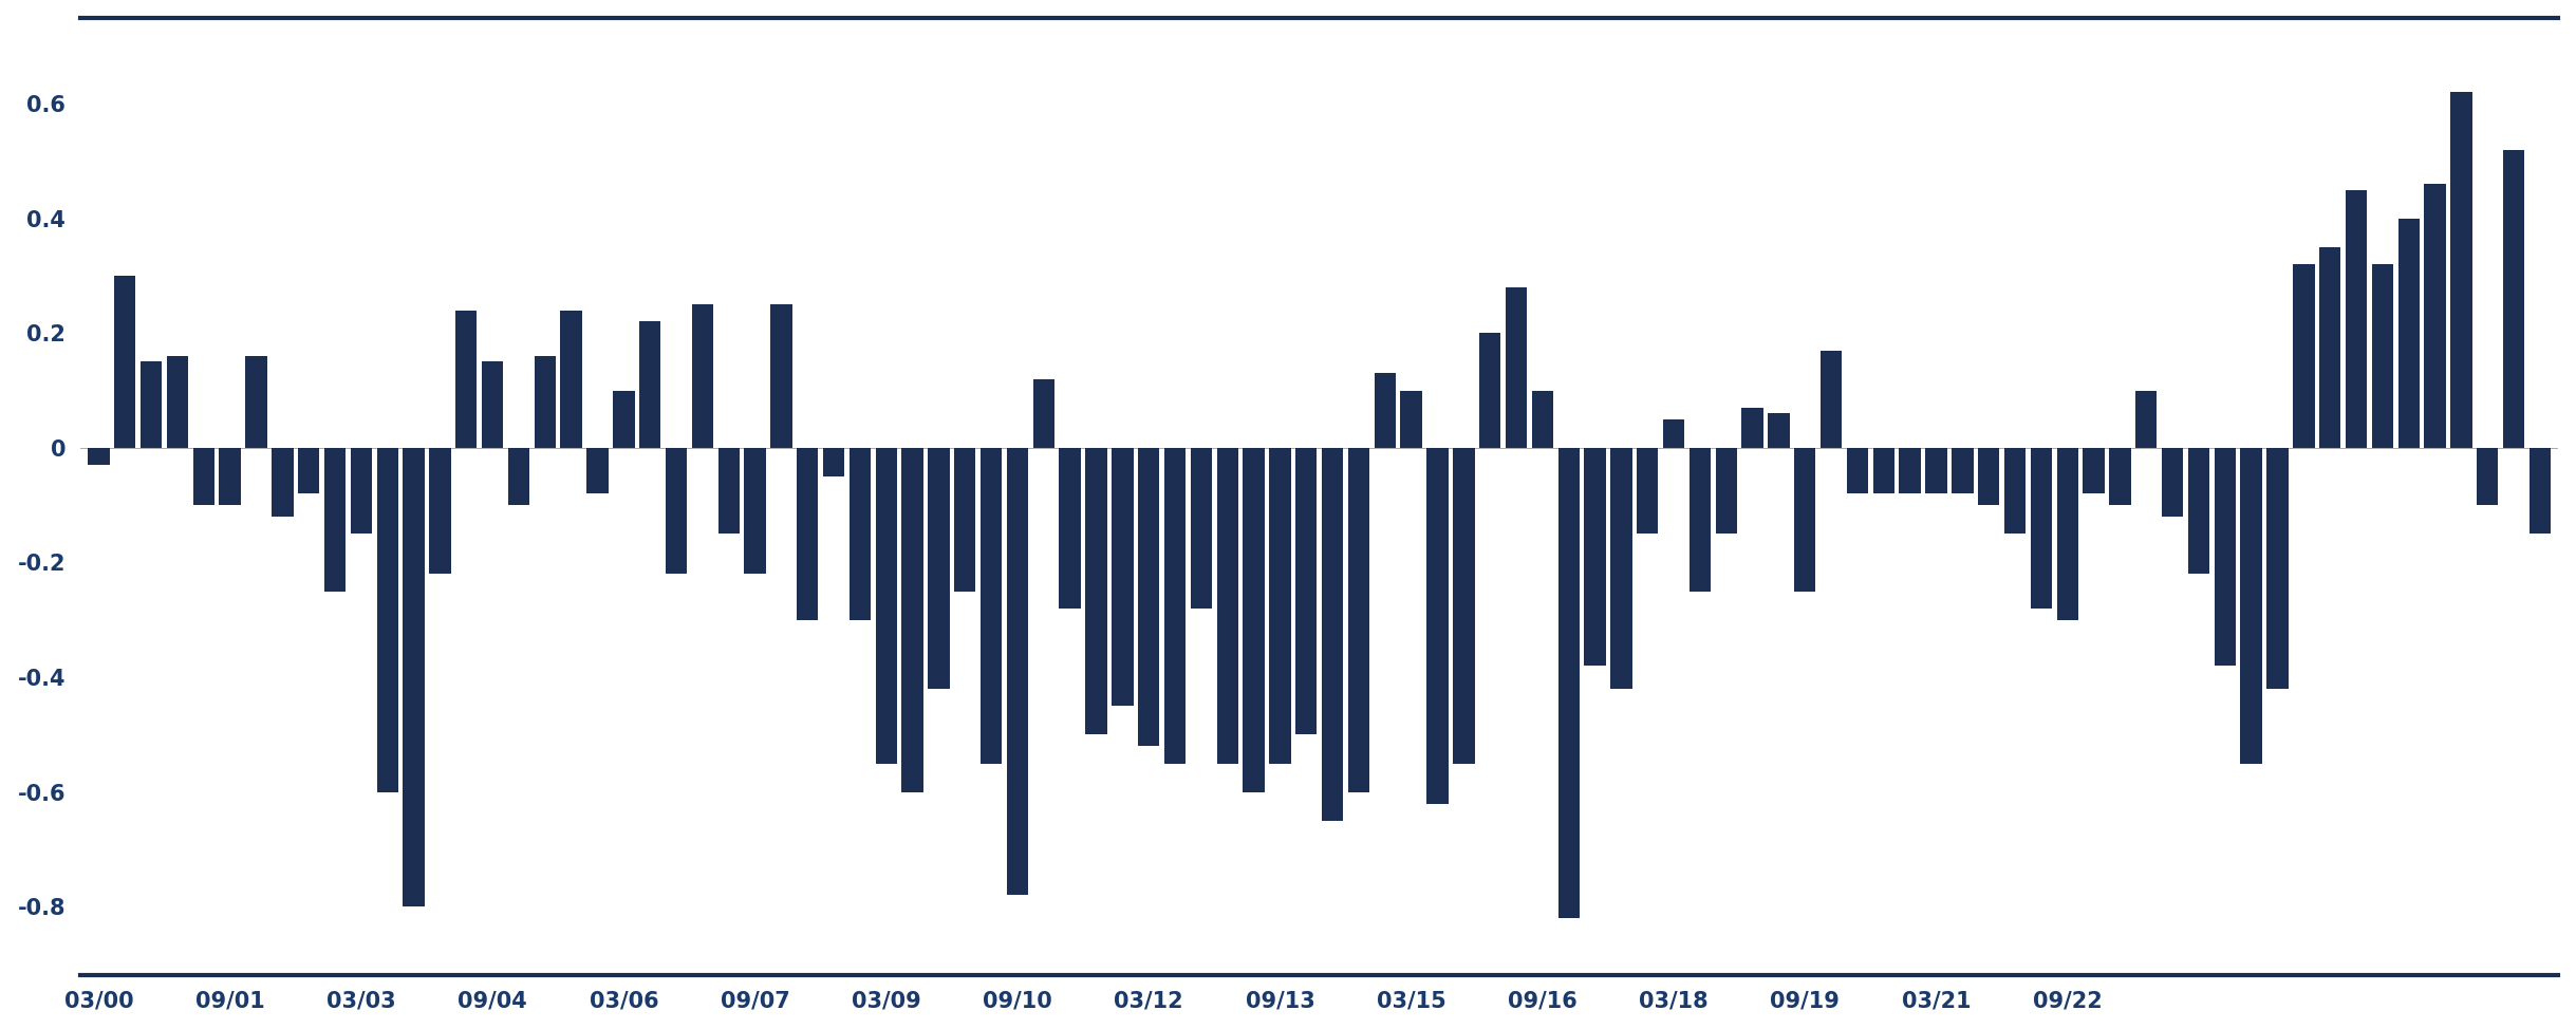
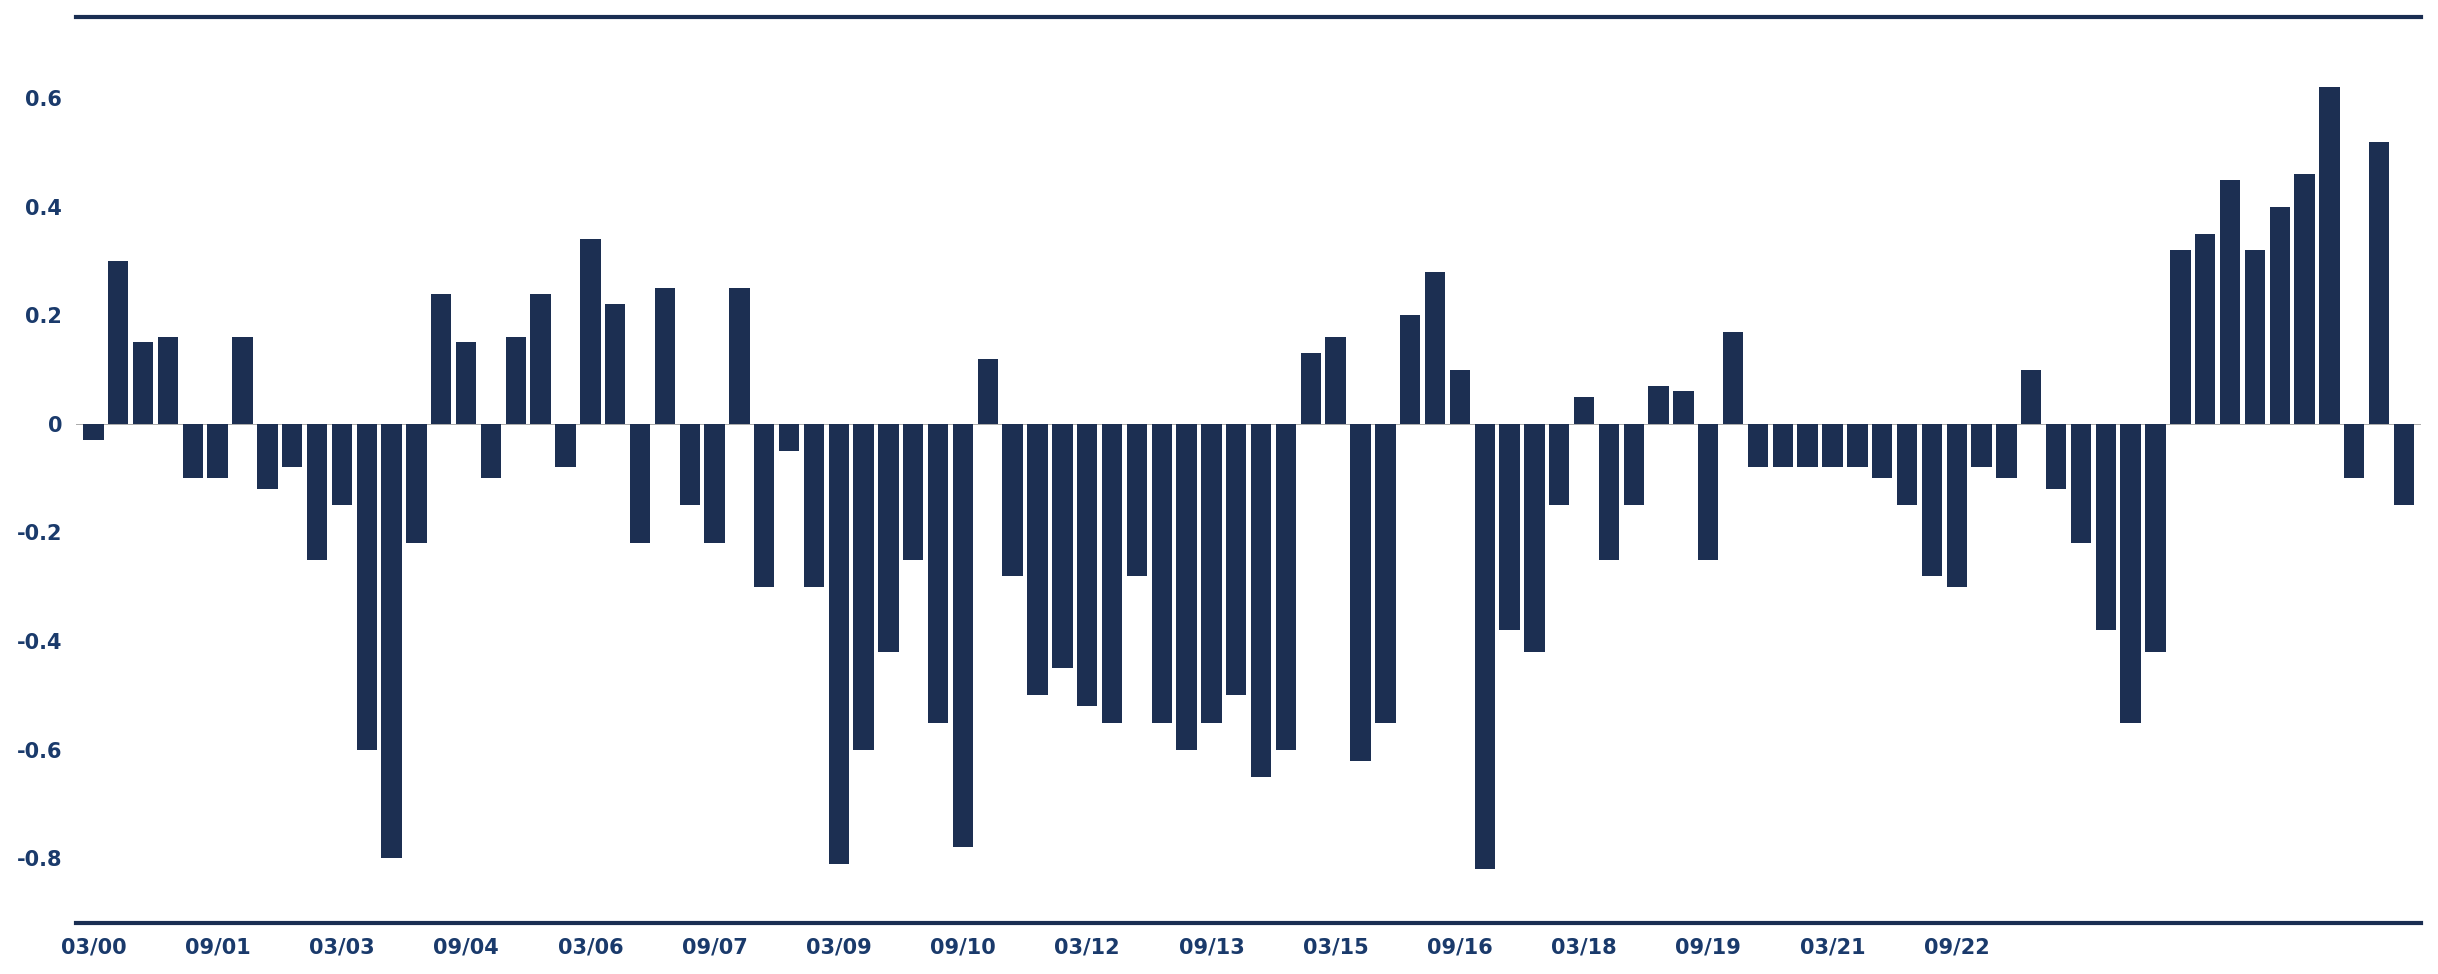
03/06: 0.10 -> 0.34
03/09: -0.55 -> -0.81
03/15: 0.10 -> 0.16
